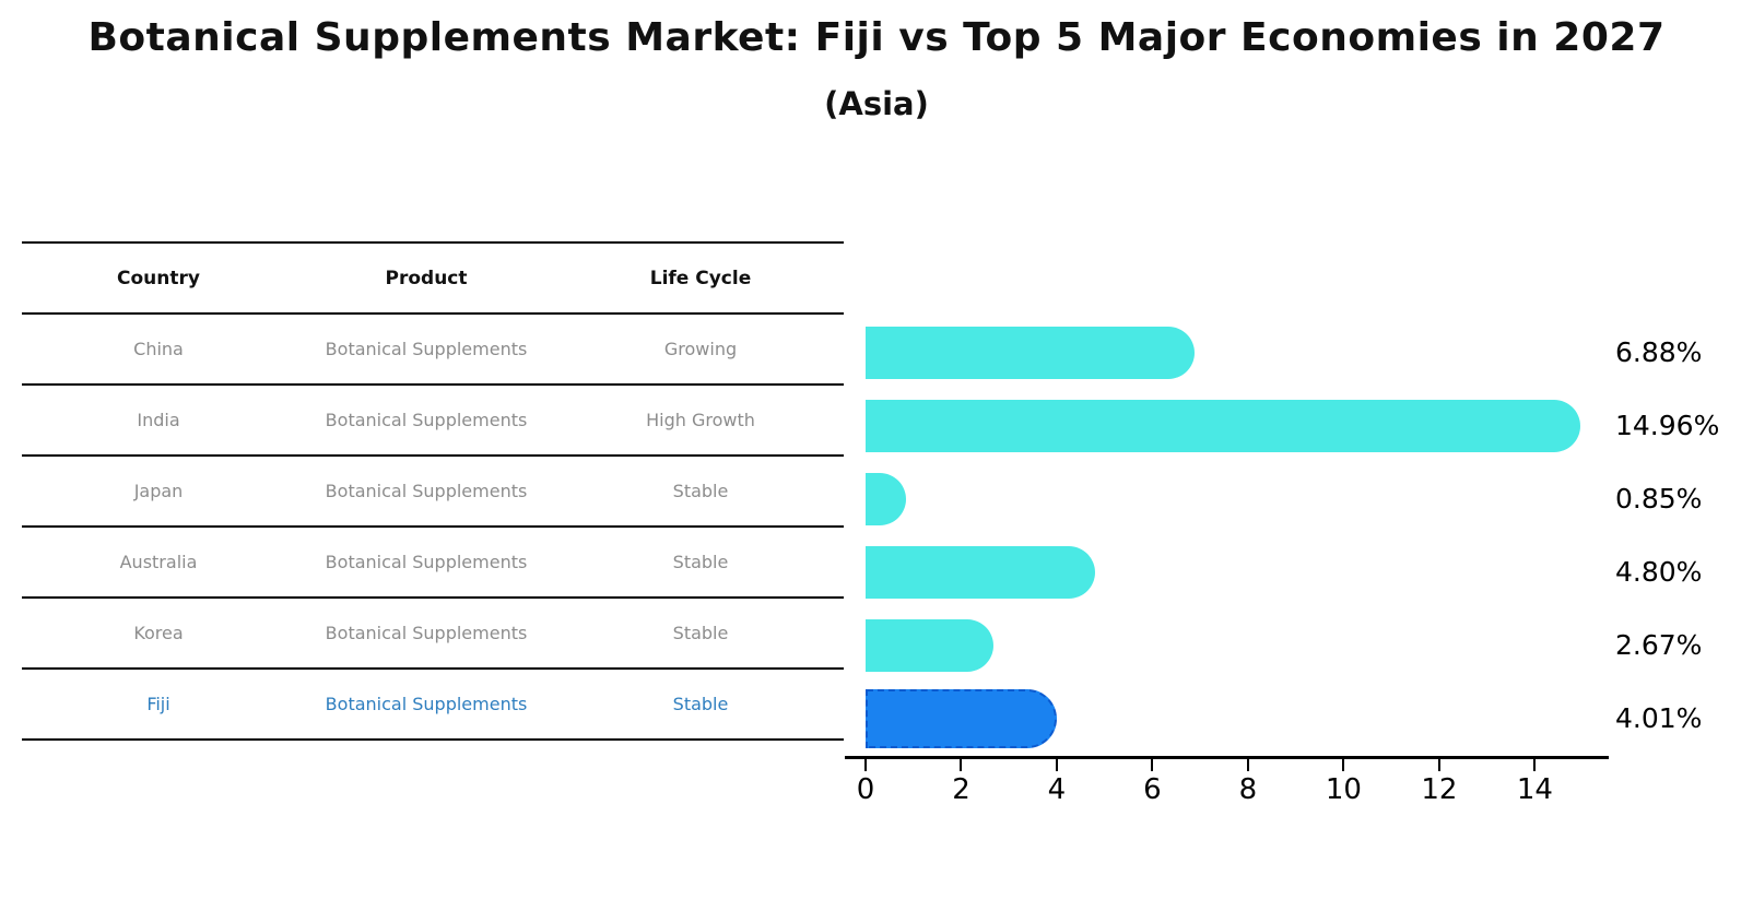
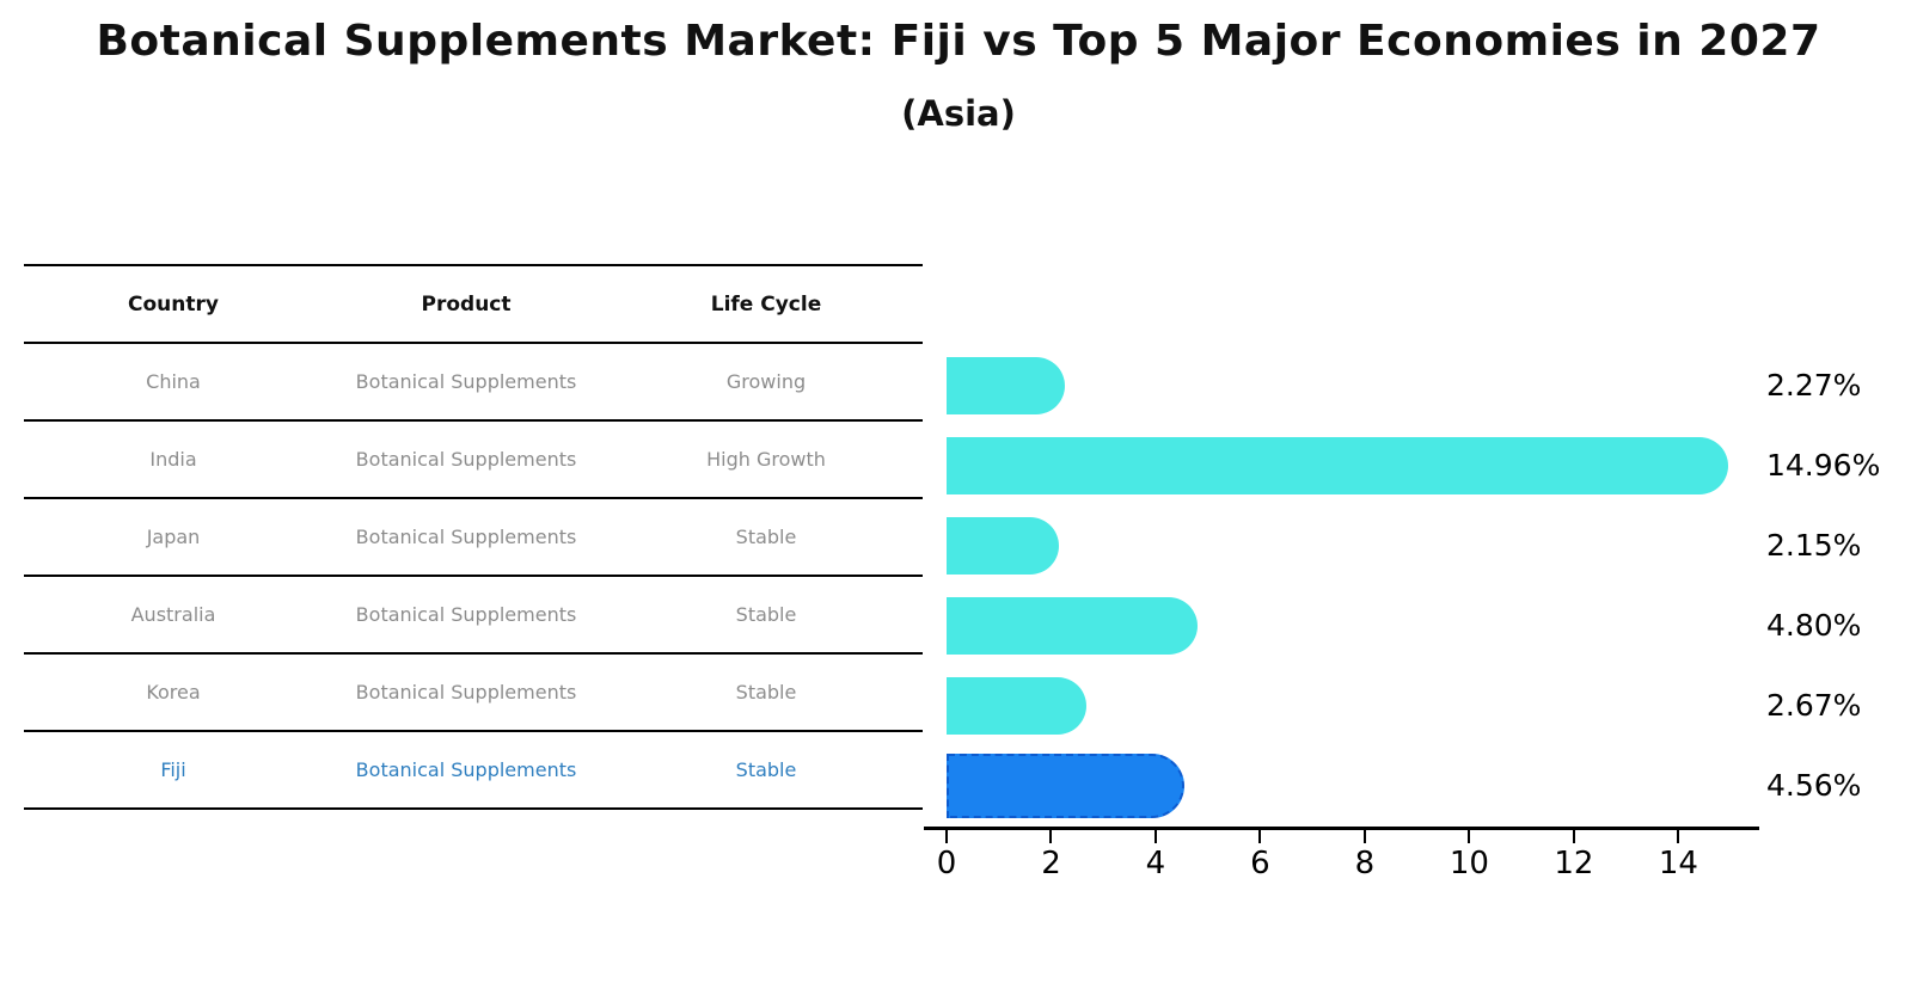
China: 6.88% -> 2.27%
Japan: 0.85% -> 2.15%
Fiji: 4.01% -> 4.56%
